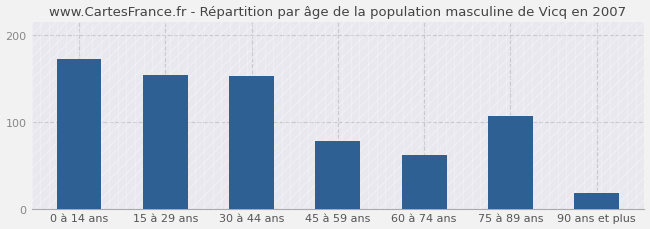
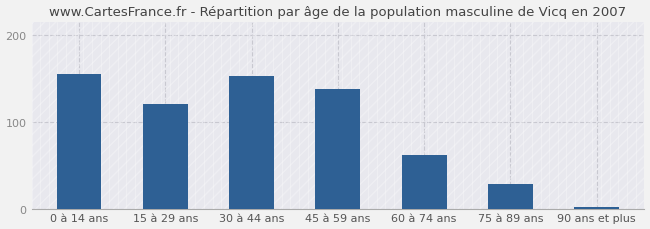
0 à 14 ans: 172 -> 155
15 à 29 ans: 154 -> 120
45 à 59 ans: 78 -> 138
75 à 89 ans: 106 -> 28
90 ans et plus: 18 -> 2
